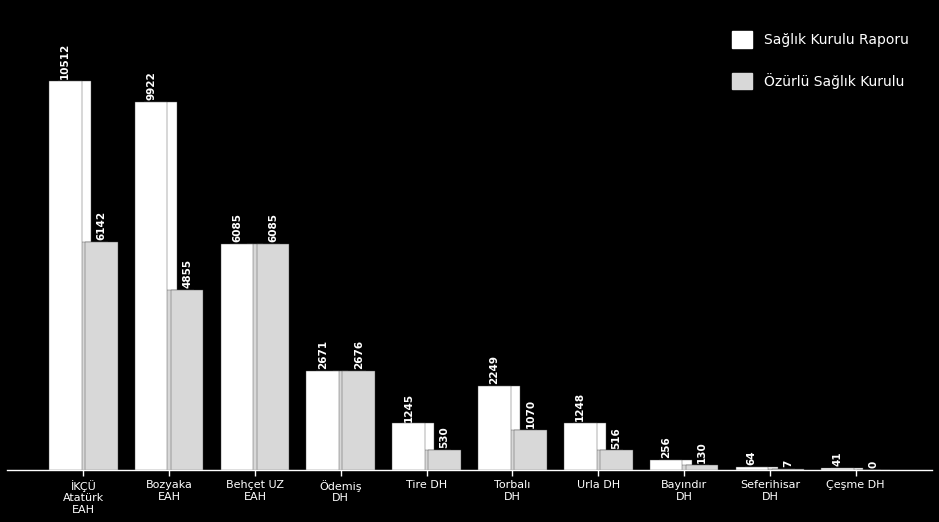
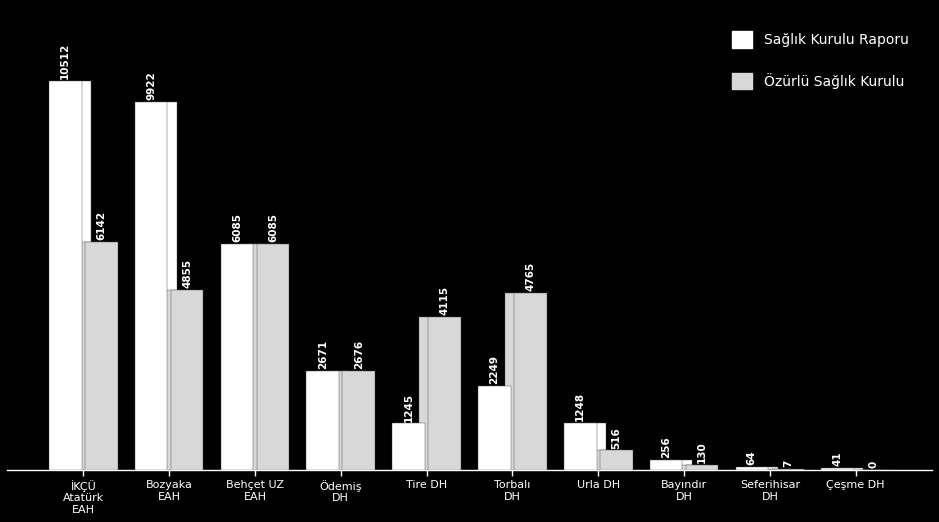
Özürlü Sağlık Kurulu/Tire DH: 530 -> 4115
Özürlü Sağlık Kurulu/Torbalı DH: 1070 -> 4765
